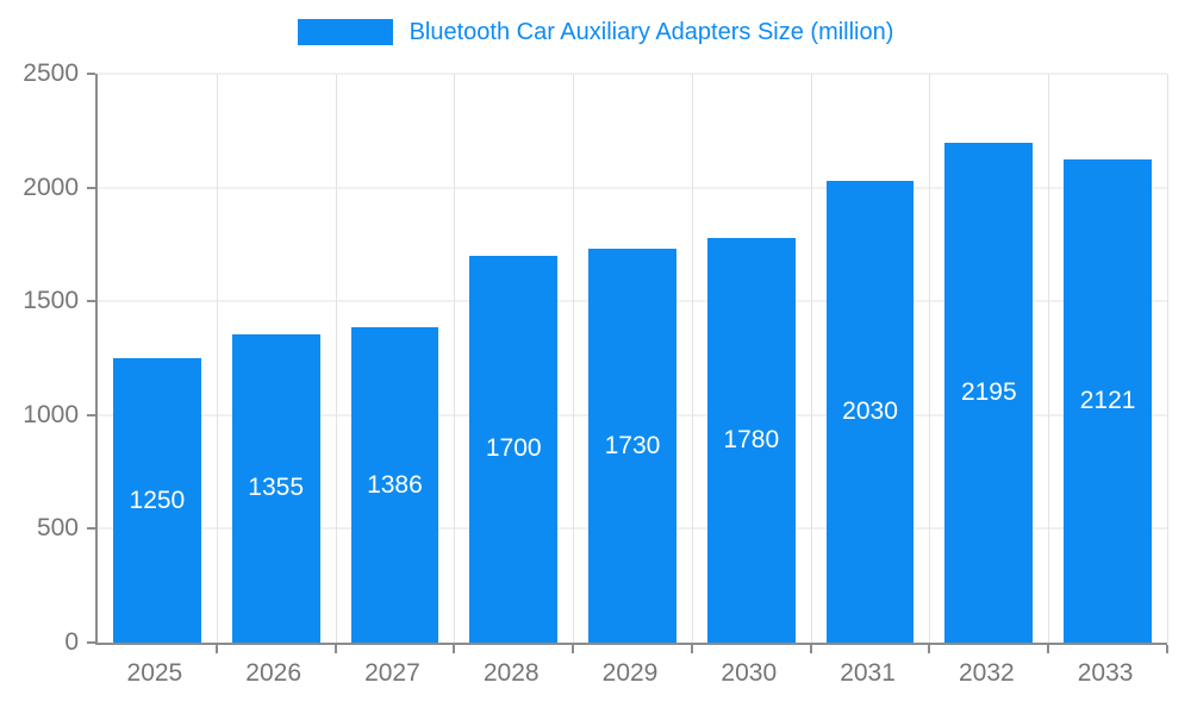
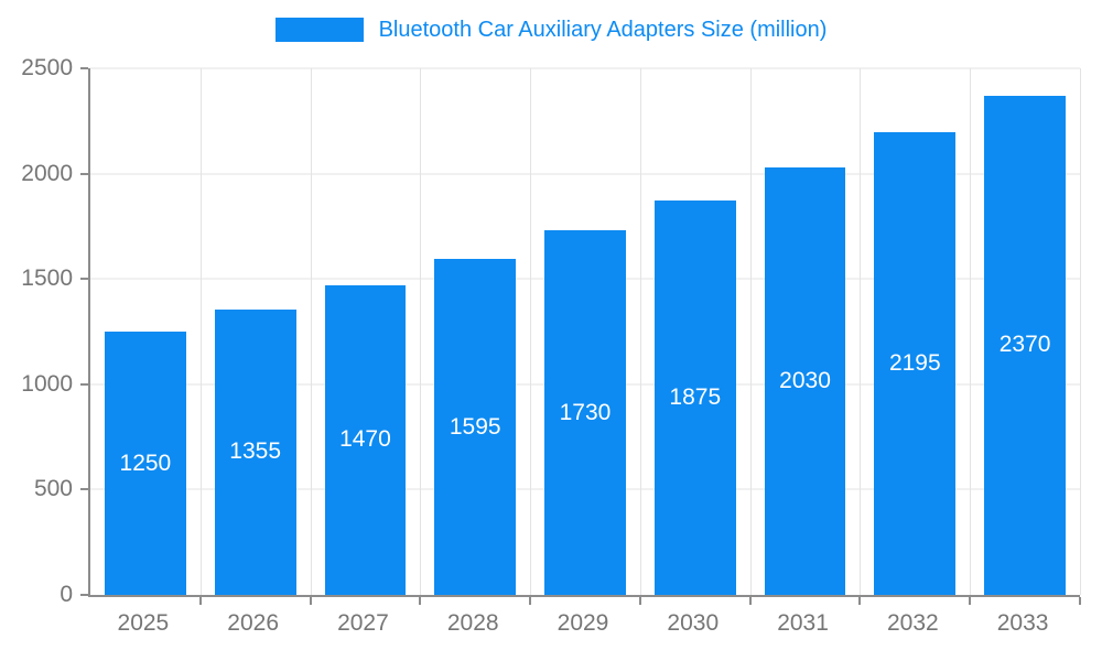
2027: 1386 -> 1470
2028: 1700 -> 1595
2030: 1780 -> 1875
2033: 2121 -> 2370
